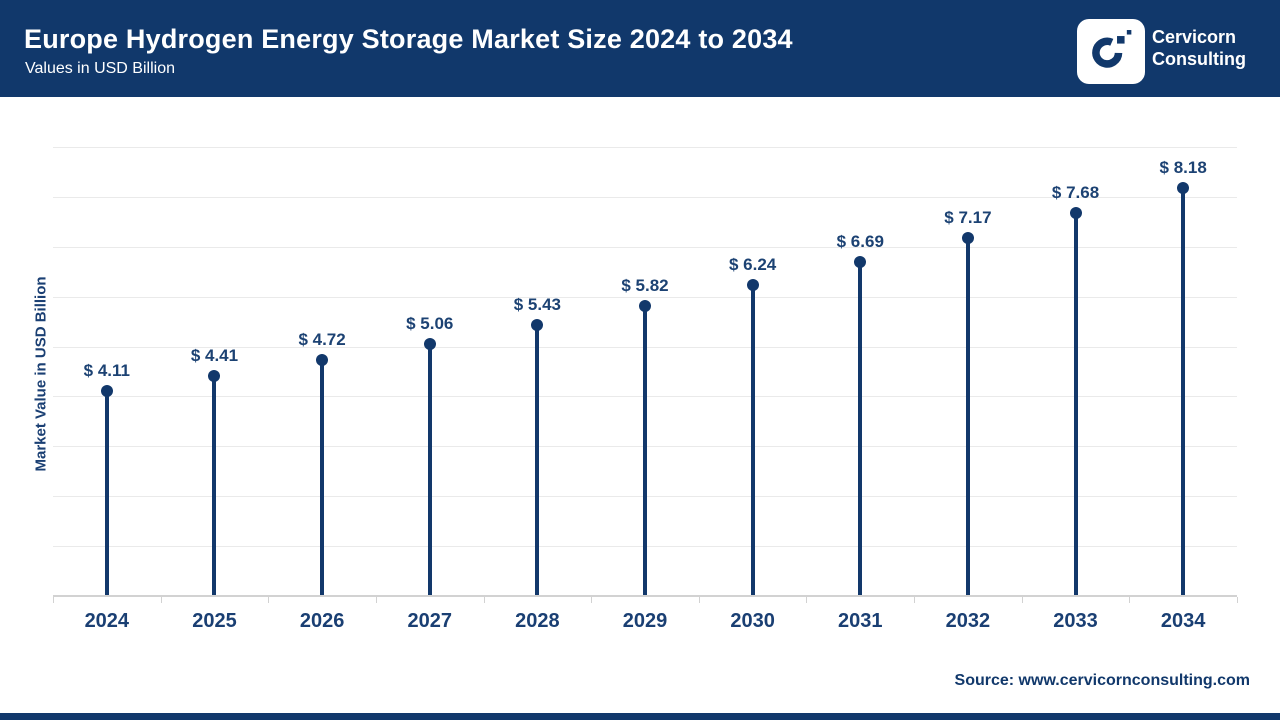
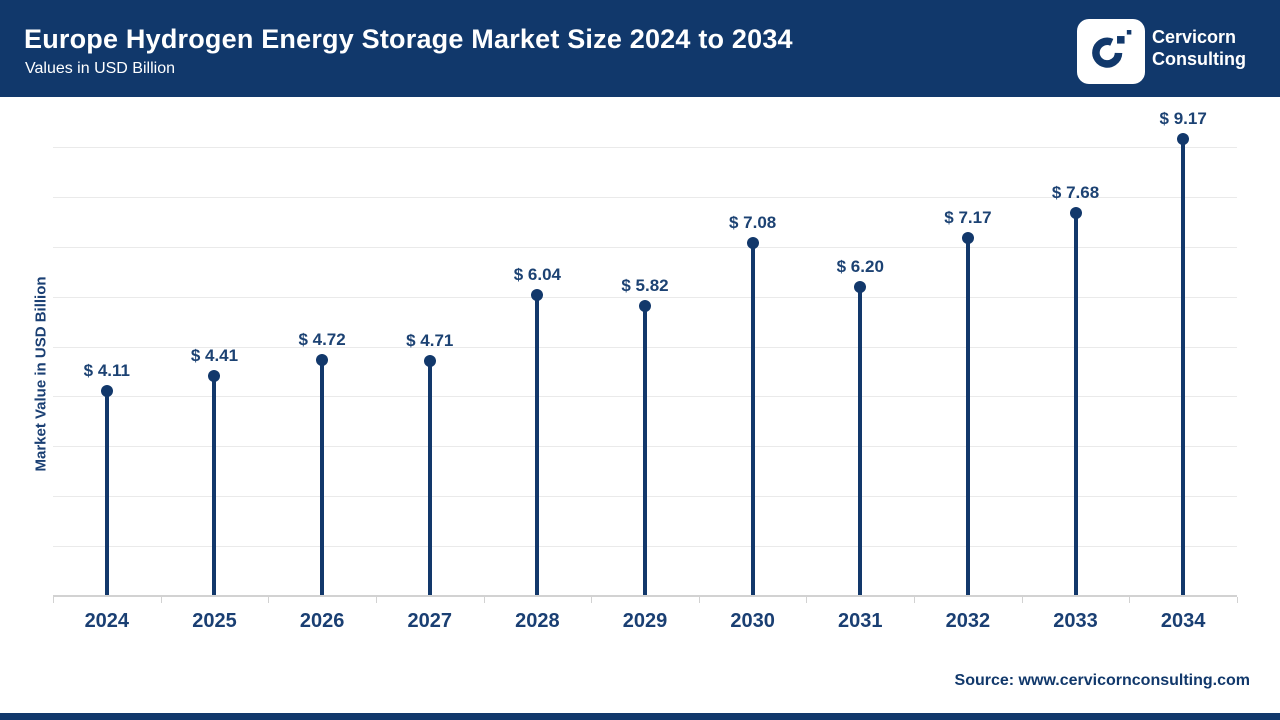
2027: 5.06 -> 4.71
2028: 5.43 -> 6.04
2030: 6.24 -> 7.08
2031: 6.69 -> 6.20
2034: 8.18 -> 9.17
